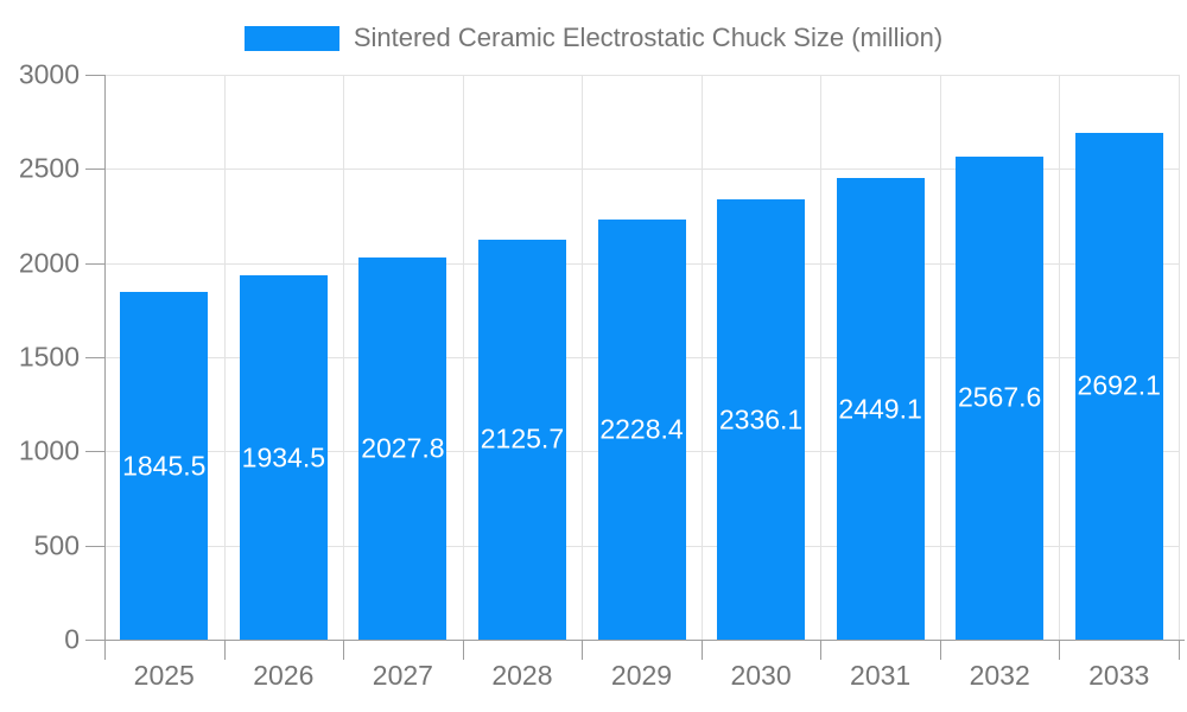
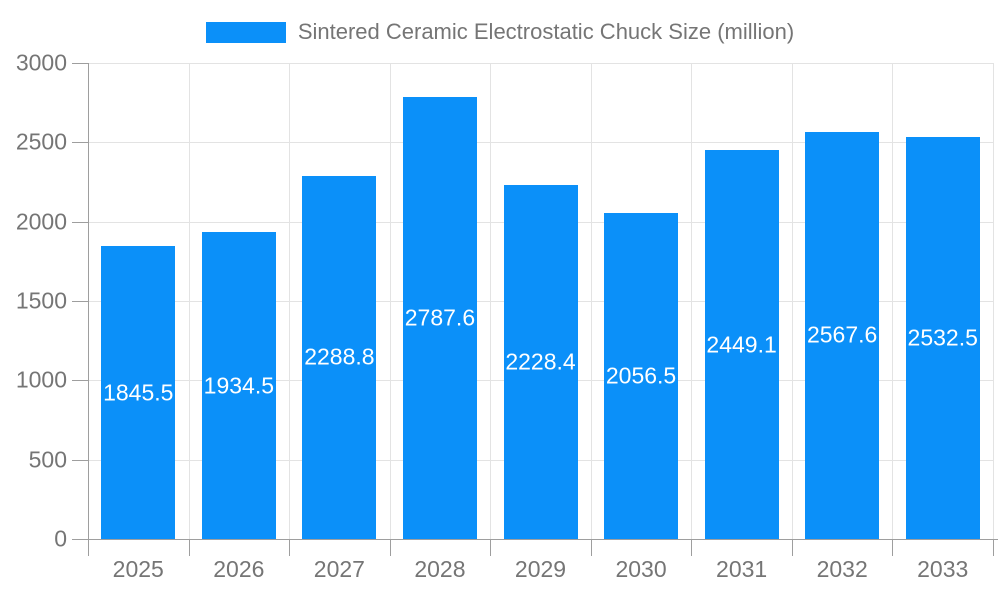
2027: 2027.8 -> 2288.8
2028: 2125.7 -> 2787.6
2030: 2336.1 -> 2056.5
2033: 2692.1 -> 2532.5
